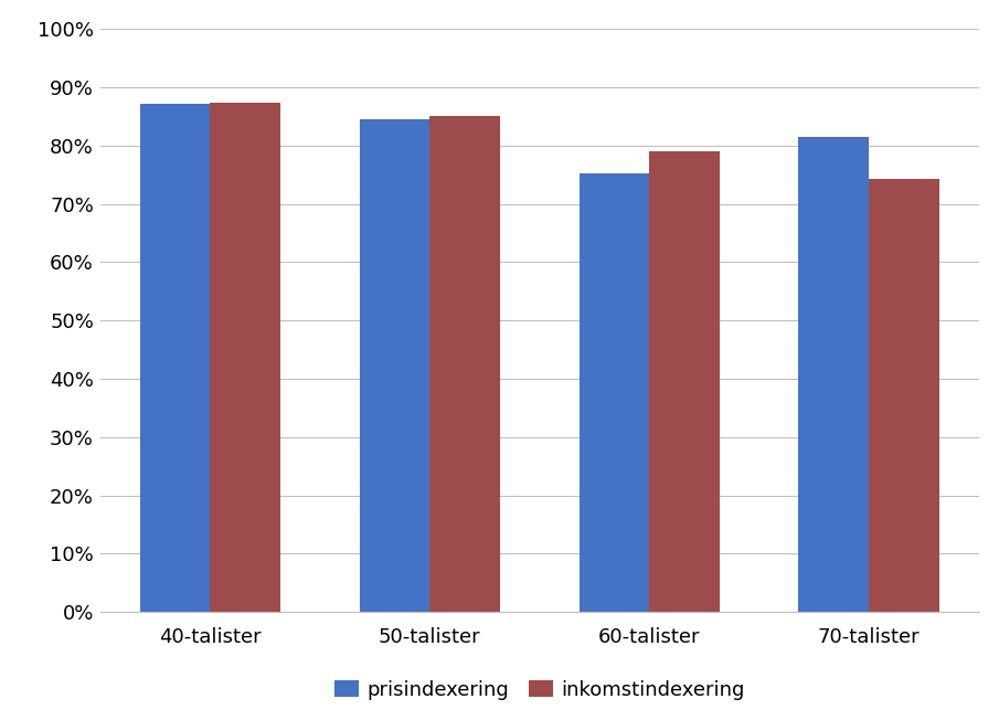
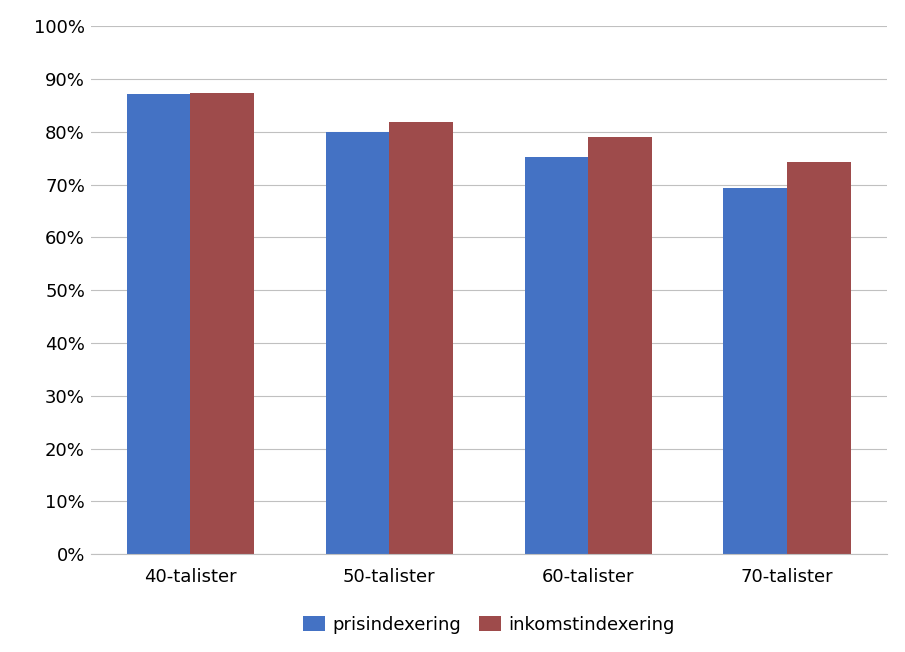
prisindexering/50-talister: 84.4% -> 79.9%
inkomstindexering/50-talister: 85.0% -> 81.9%
prisindexering/70-talister: 81.4% -> 69.4%
